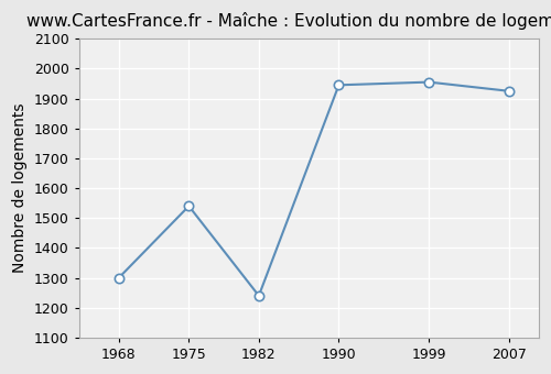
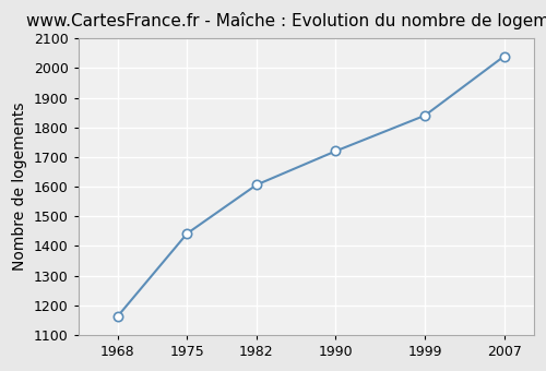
1968: 1300 -> 1163
1975: 1540 -> 1442
1982: 1240 -> 1606
1990: 1945 -> 1720
1999: 1955 -> 1840
2007: 1925 -> 2040
